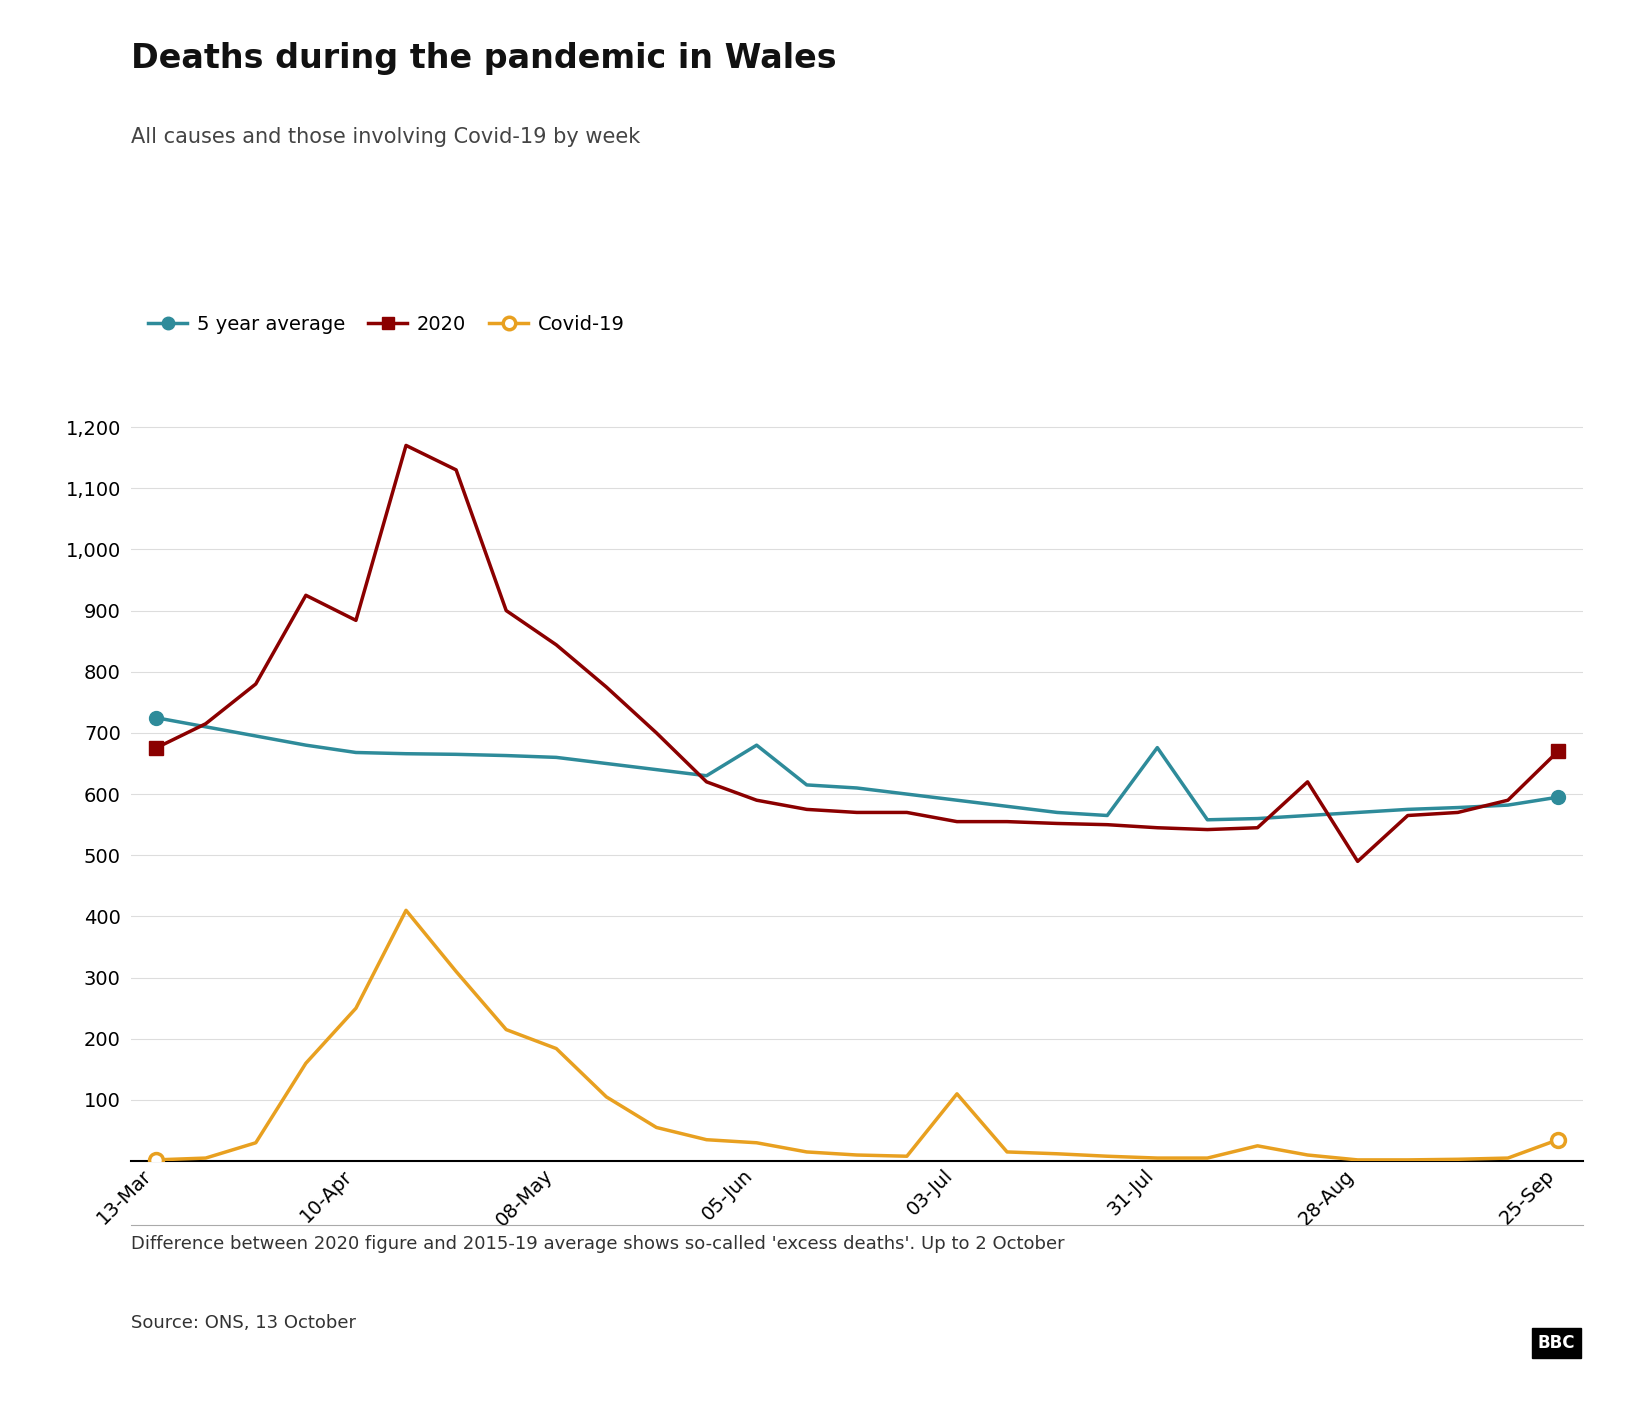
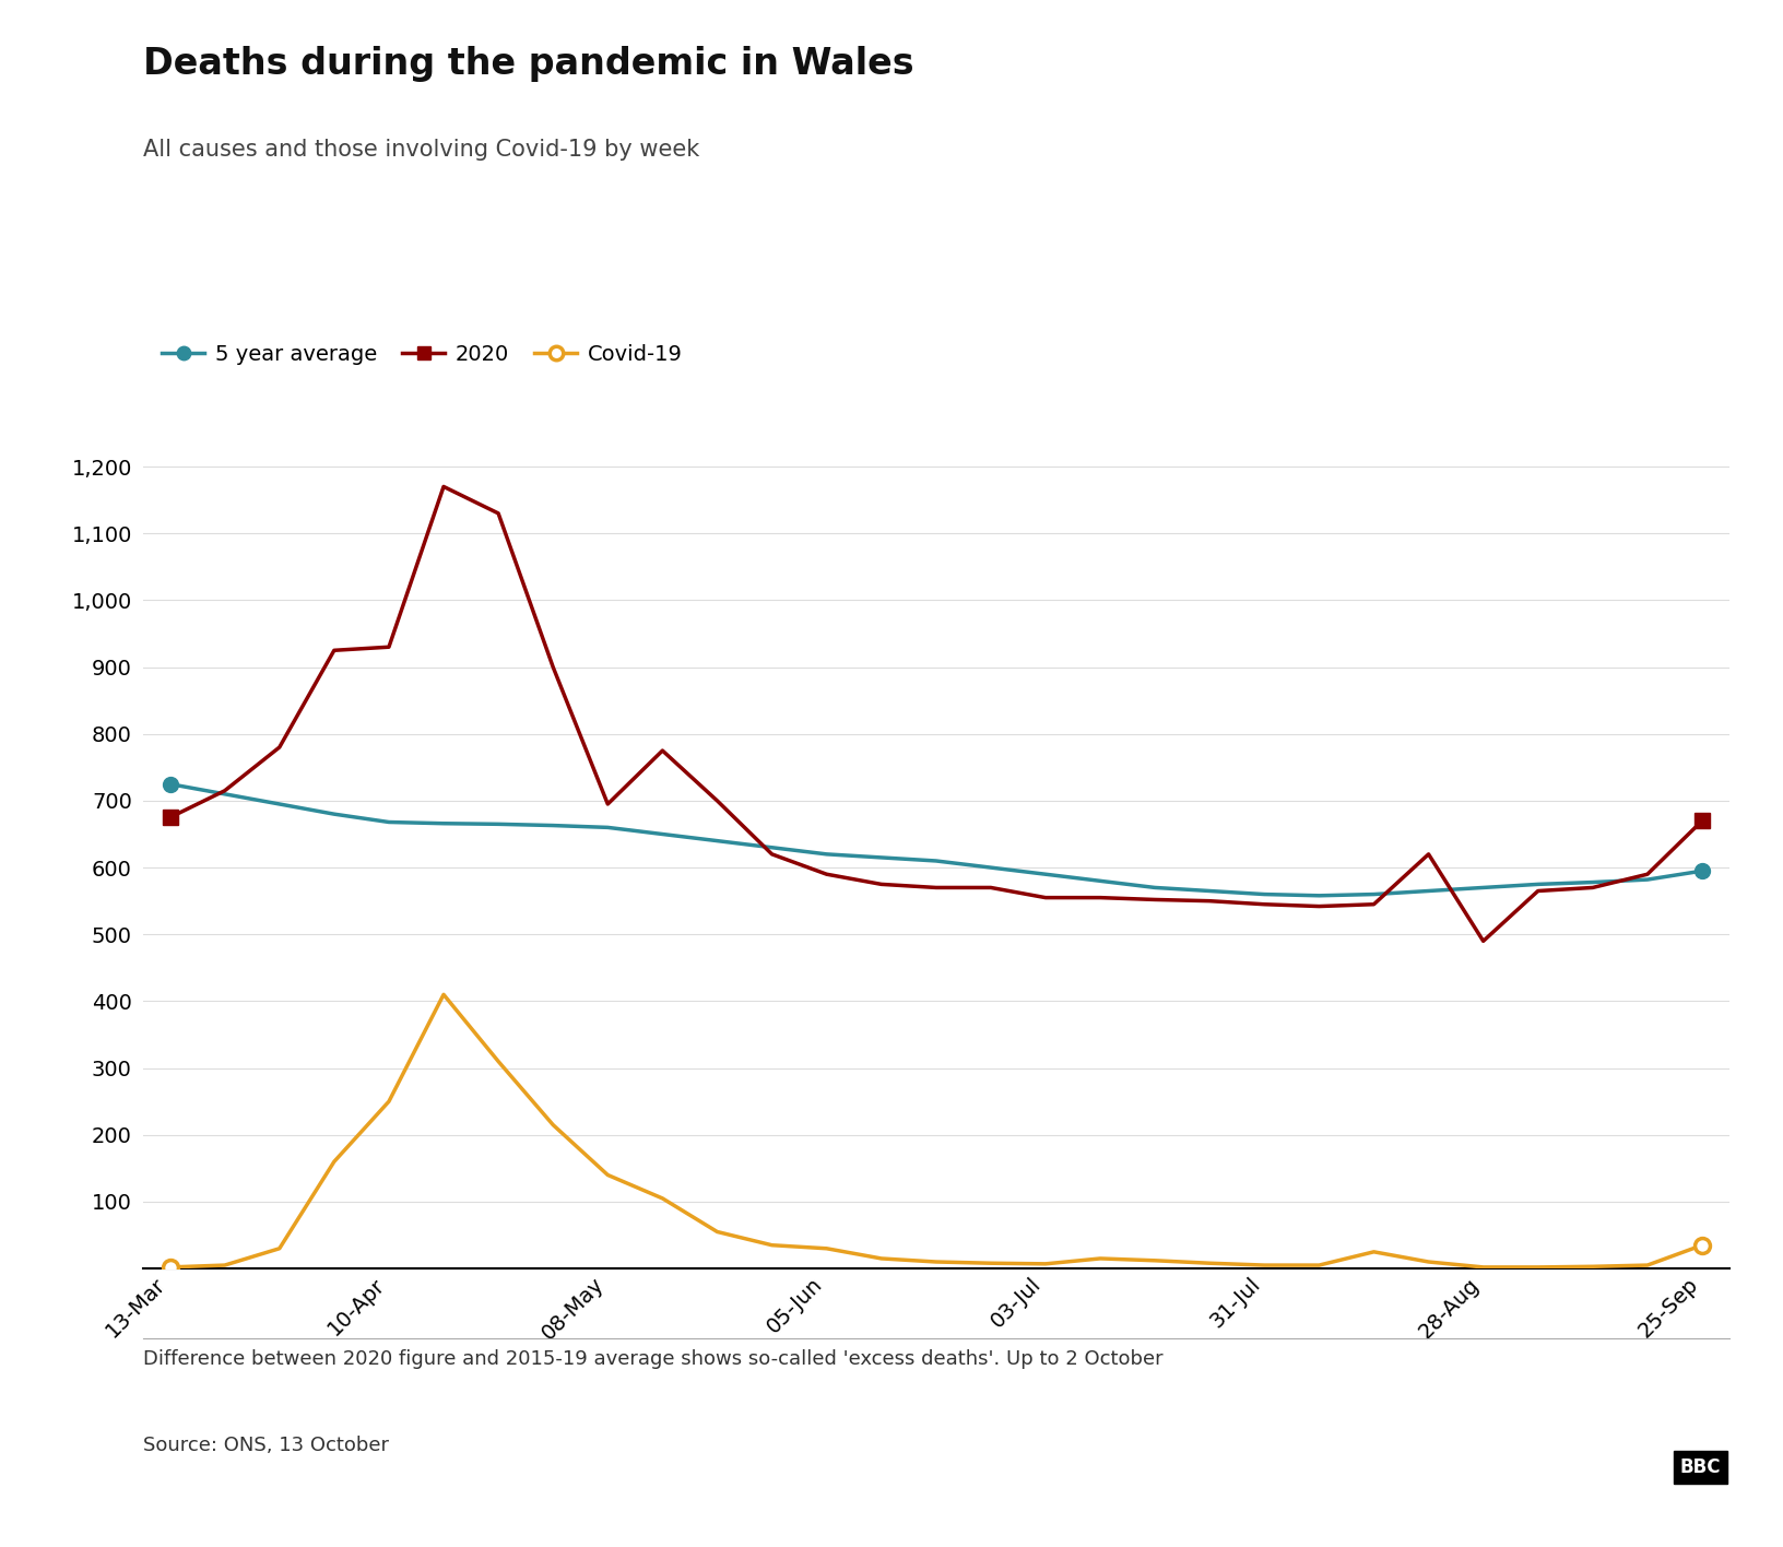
2020/10-Apr: 884 -> 930
2020/08-May: 844 -> 695
Covid-19/08-May: 184 -> 140
5 year average/05-Jun: 680 -> 620
Covid-19/03-Jul: 110 -> 7
5 year average/31-Jul: 676 -> 560
